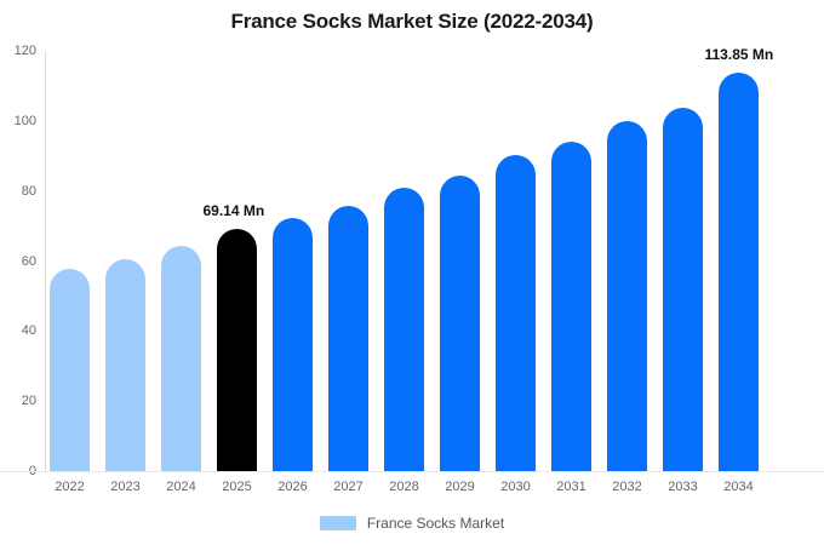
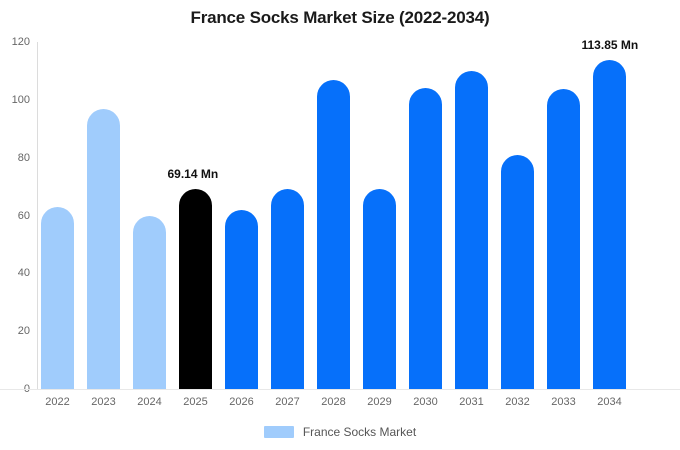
2022: 58 -> 63
2023: 61 -> 97
2024: 64 -> 60
2026: 72 -> 62
2027: 76 -> 69
2028: 81 -> 107
2029: 84 -> 69
2030: 90 -> 104
2031: 94 -> 110
2032: 100 -> 81
